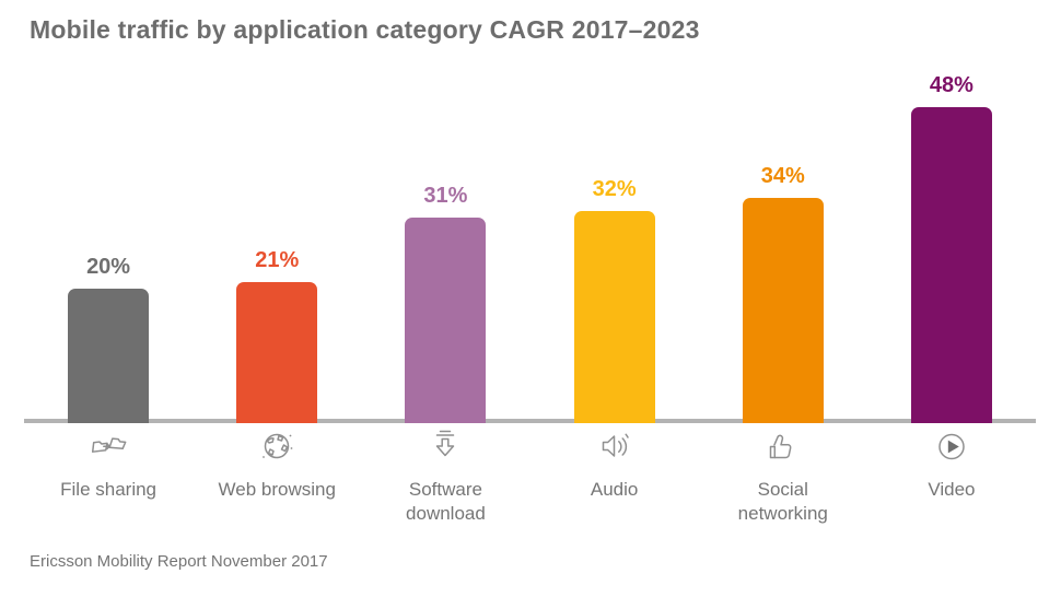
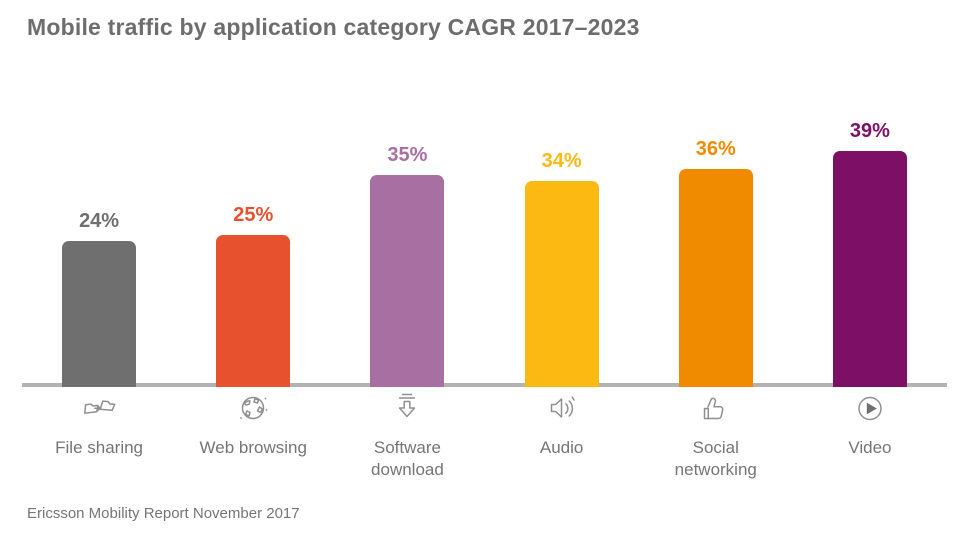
File sharing: 20% -> 24%
Web browsing: 21% -> 25%
Software download: 31% -> 35%
Audio: 32% -> 34%
Social networking: 34% -> 36%
Video: 48% -> 39%
